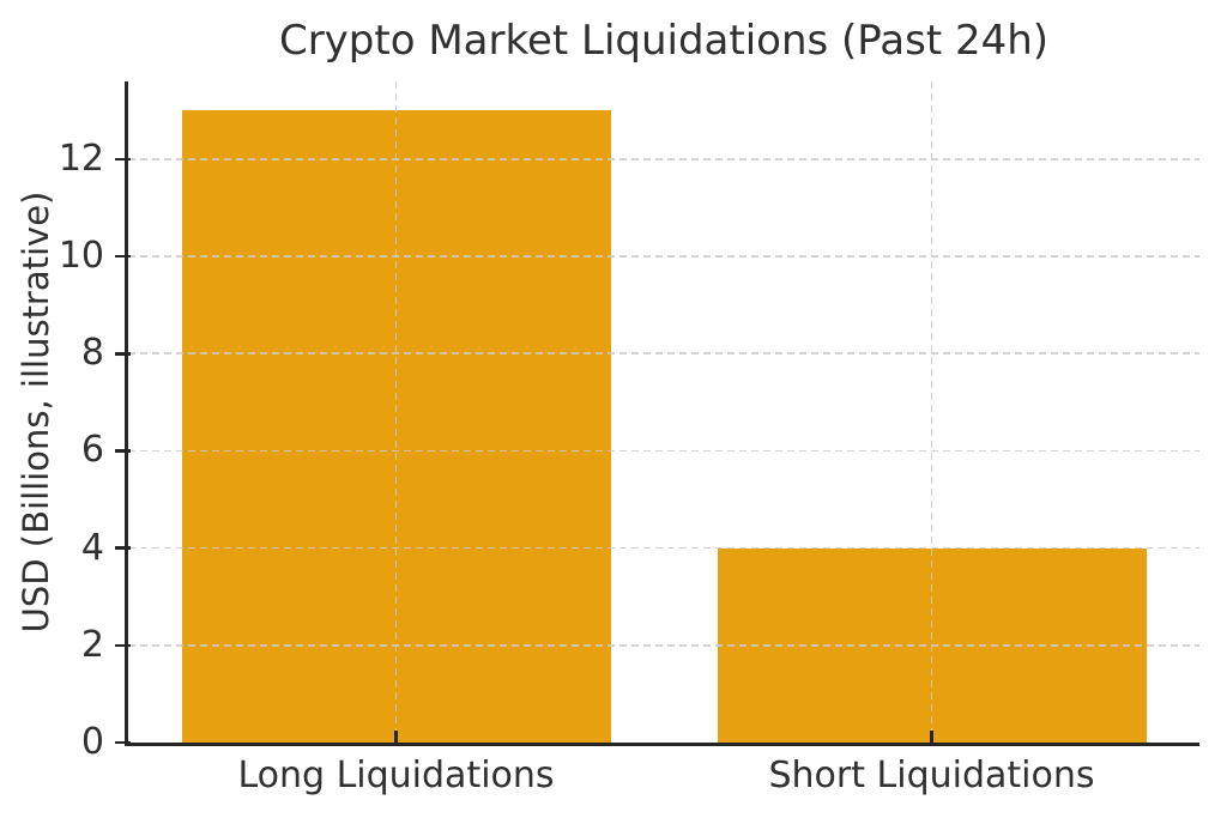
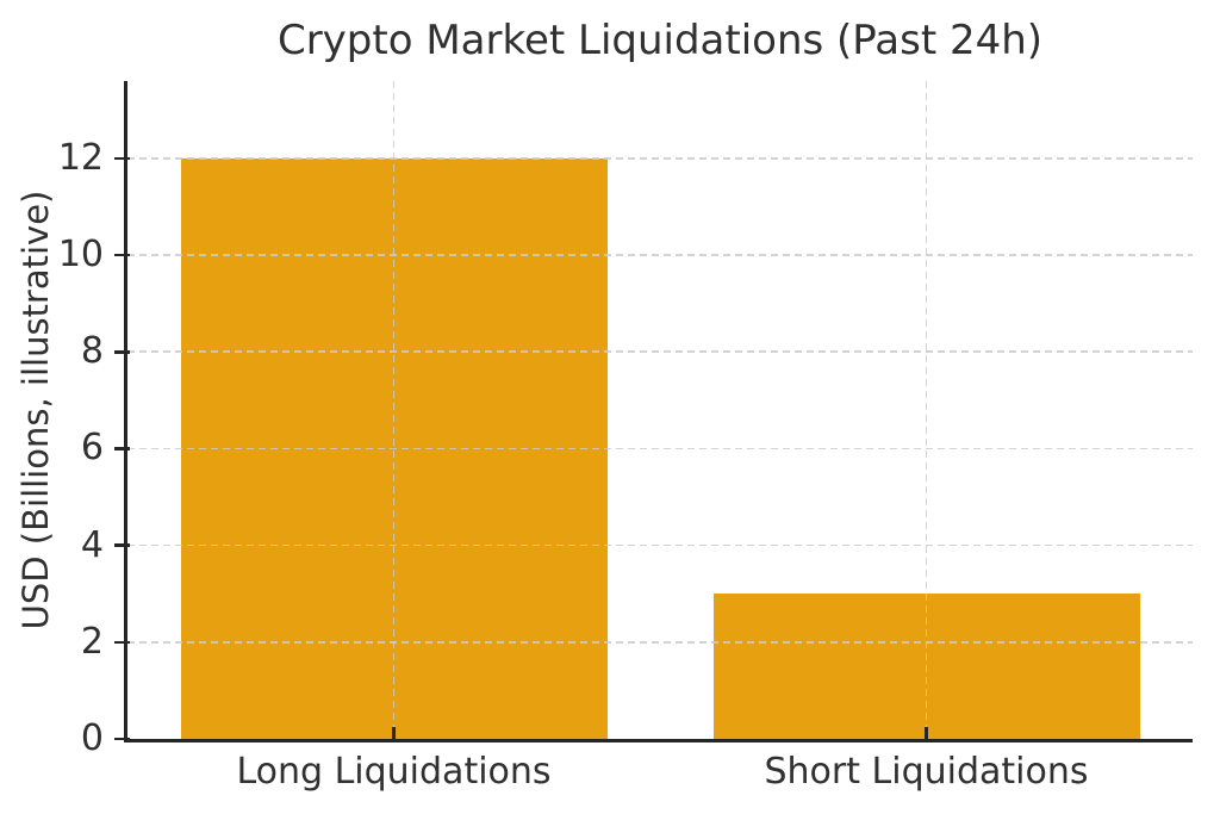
Long Liquidations: 13 -> 12
Short Liquidations: 4 -> 3
